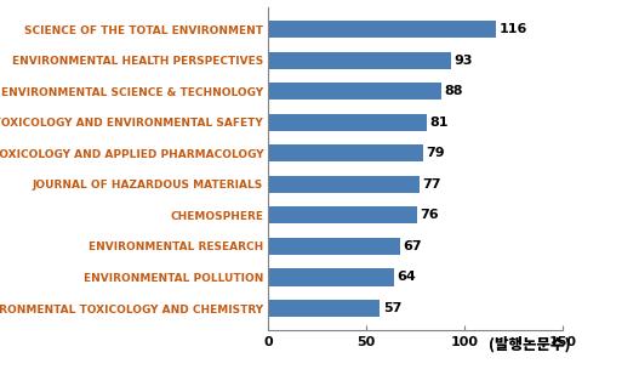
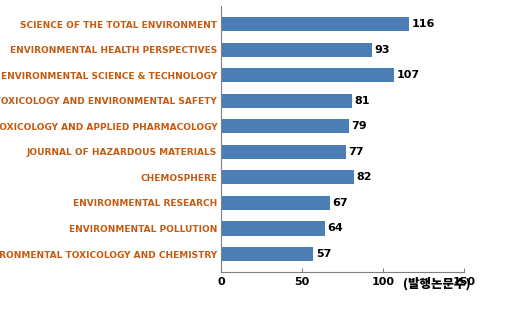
ENVIRONMENTAL SCIENCE & TECHNOLOGY: 88 -> 107
CHEMOSPHERE: 76 -> 82
